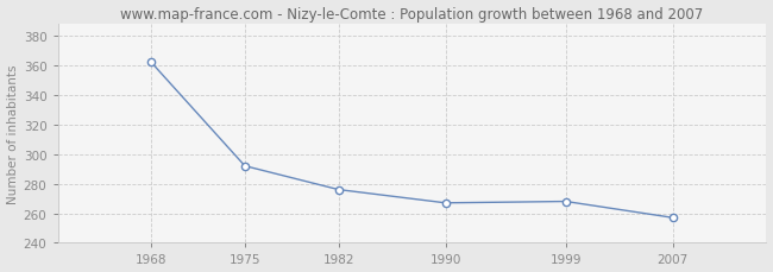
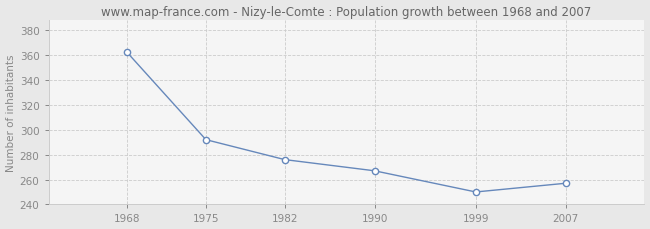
1999: 268 -> 250
